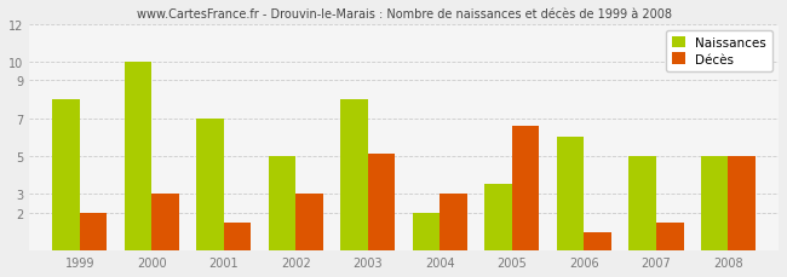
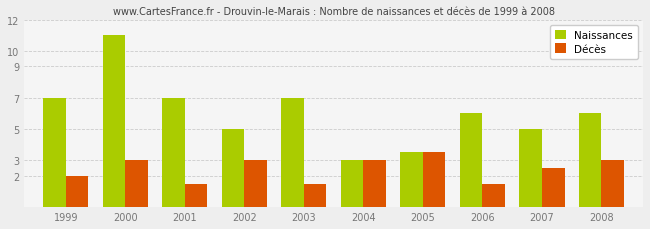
Naissances/1999: 8.0 -> 7.0
Naissances/2000: 10.0 -> 11.0
Naissances/2003: 8.0 -> 7.0
Décès/2003: 5.1 -> 1.5
Naissances/2004: 2.0 -> 3.0
Décès/2005: 6.6 -> 3.5
Décès/2006: 1.0 -> 1.5
Décès/2007: 1.5 -> 2.5
Naissances/2008: 5.0 -> 6.0
Décès/2008: 5.0 -> 3.0
